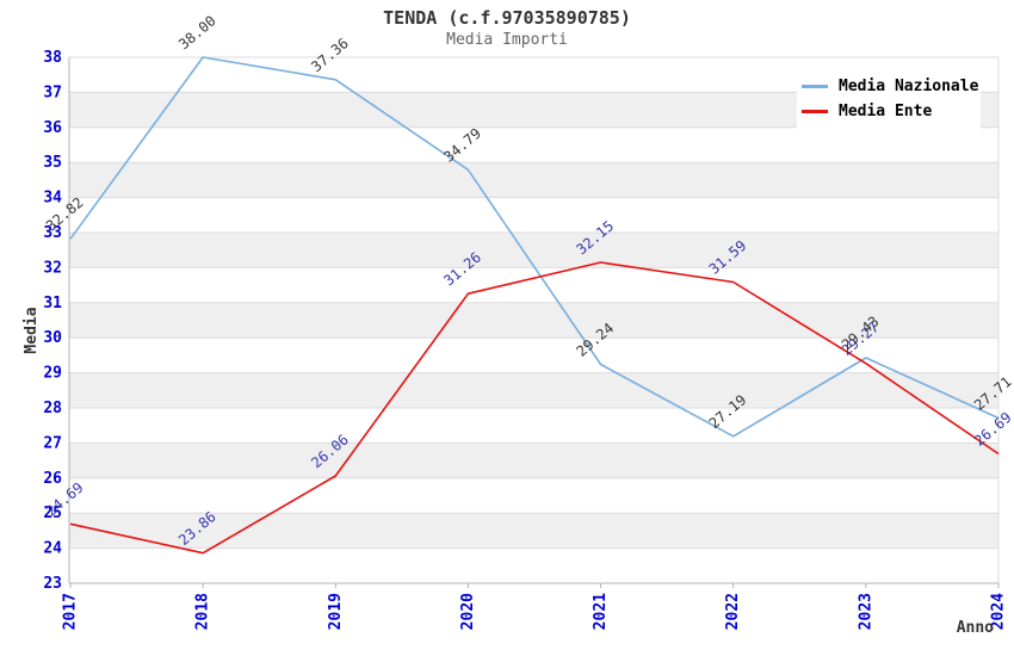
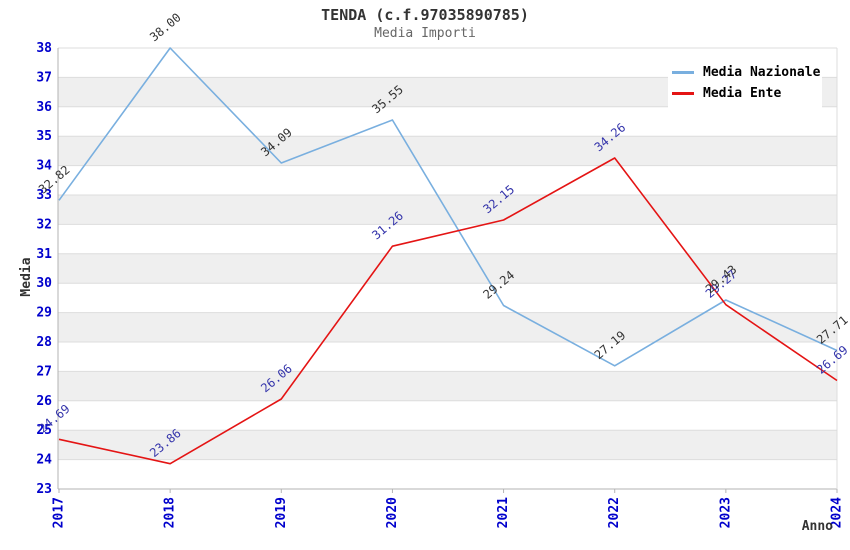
Media Nazionale/2019: 37.36 -> 34.09
Media Nazionale/2020: 34.79 -> 35.55
Media Ente/2022: 31.59 -> 34.26
